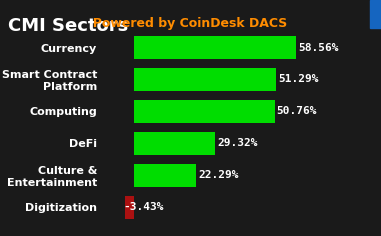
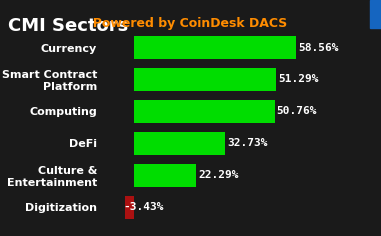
DeFi: 29.32% -> 32.73%
